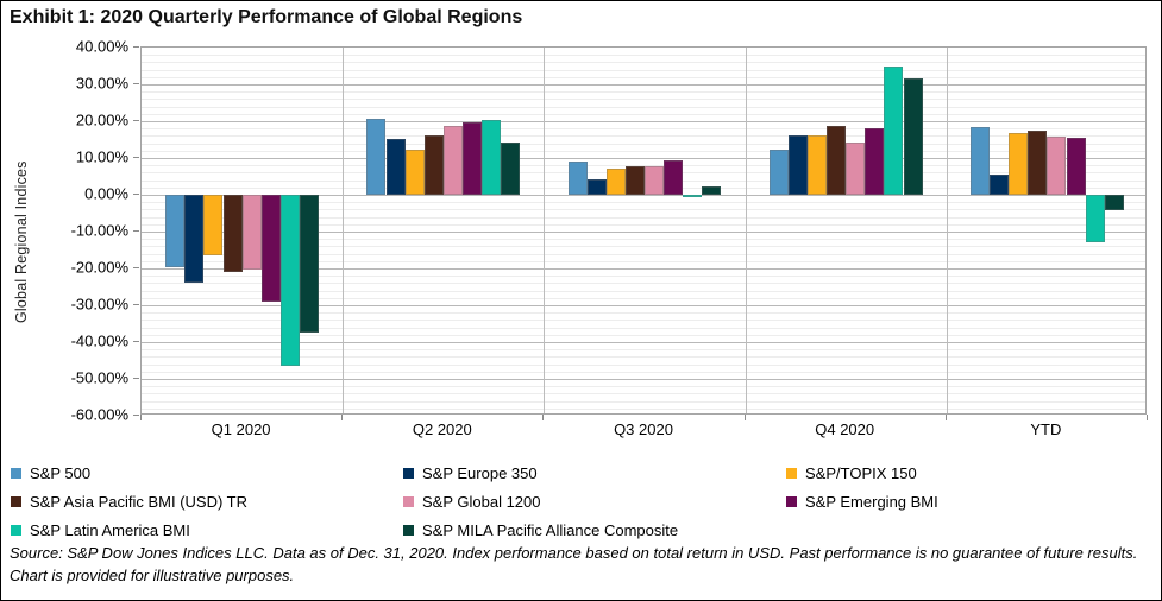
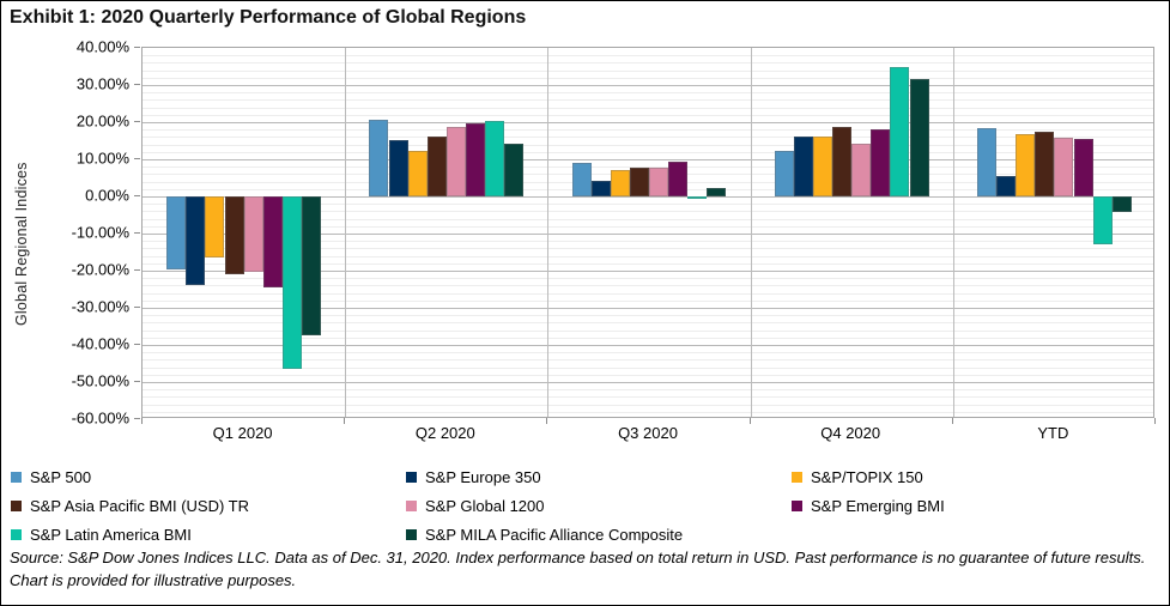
S&P Emerging BMI/Q1 2020: -29% -> -25%
